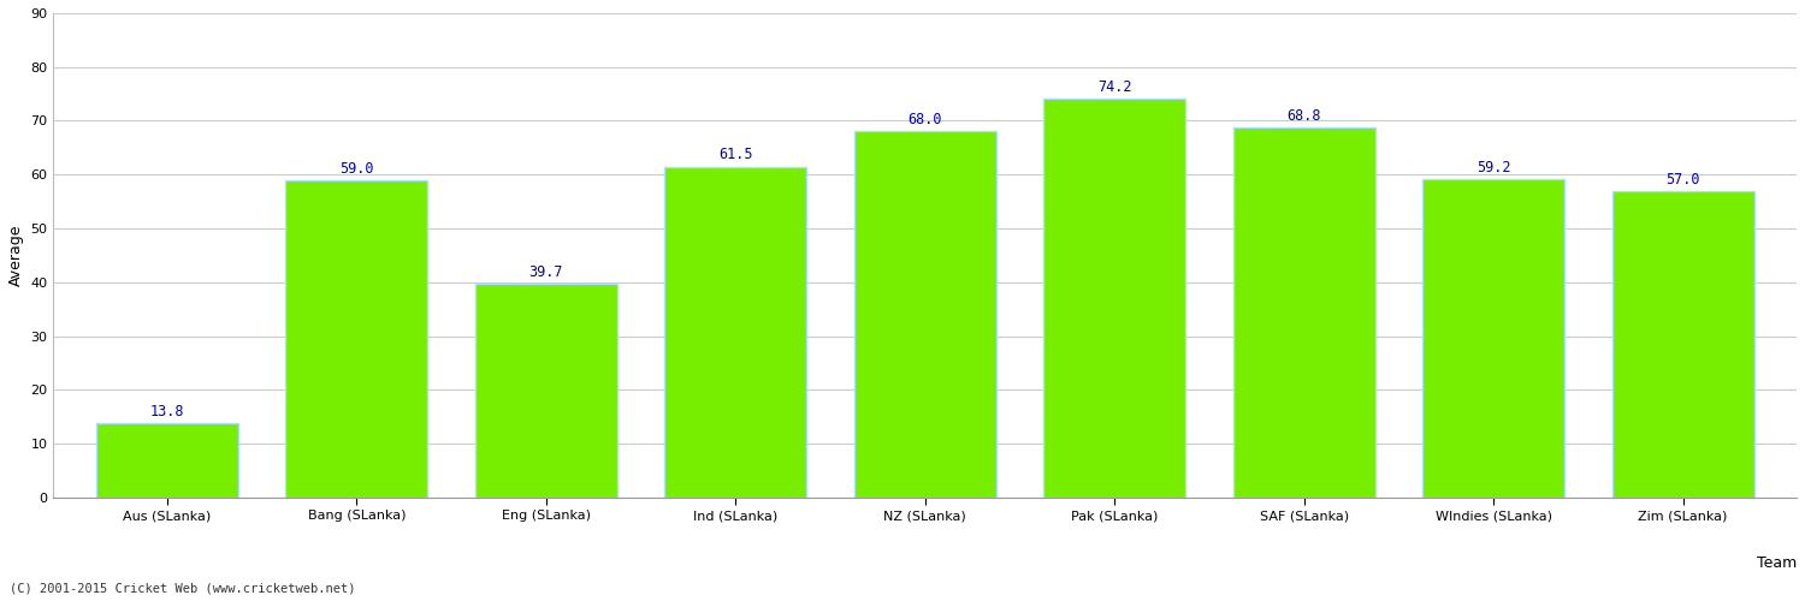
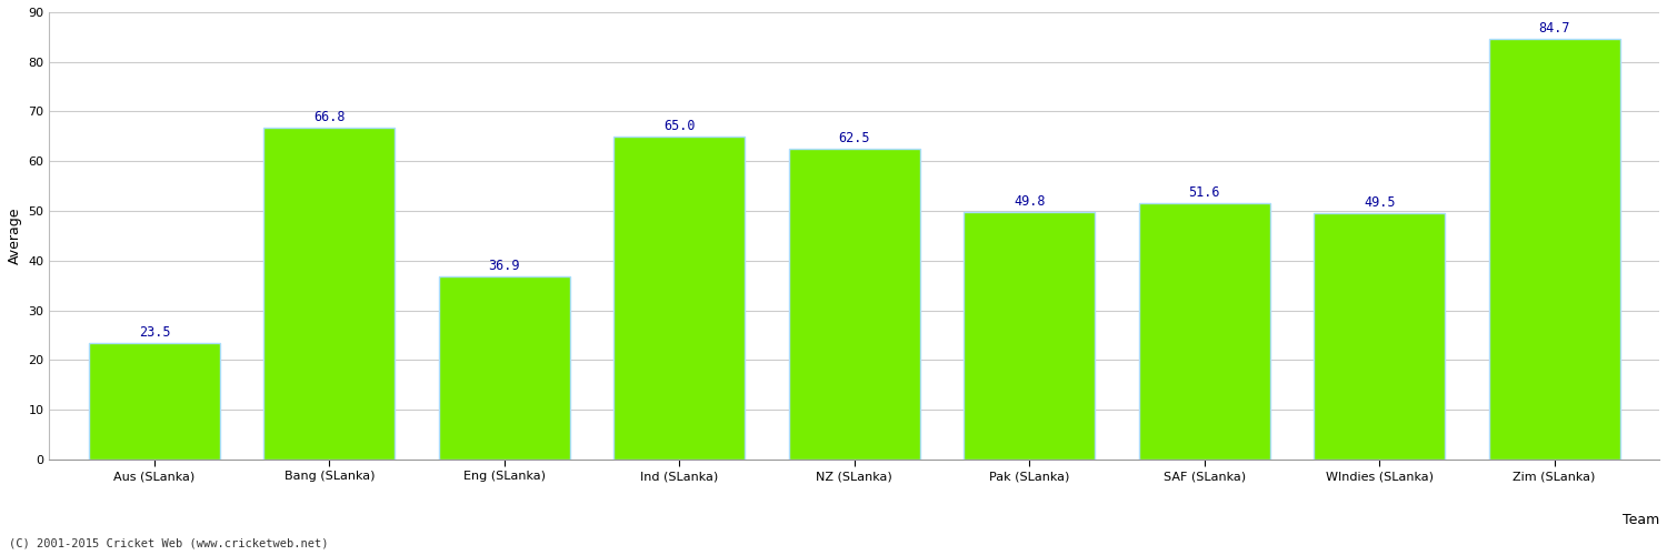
Aus (SLanka): 13.8 -> 23.5
Bang (SLanka): 59.0 -> 66.8
Eng (SLanka): 39.7 -> 36.9
Ind (SLanka): 61.5 -> 65.0
NZ (SLanka): 68.0 -> 62.5
Pak (SLanka): 74.2 -> 49.8
SAF (SLanka): 68.8 -> 51.6
WIndies (SLanka): 59.2 -> 49.5
Zim (SLanka): 57.0 -> 84.7
